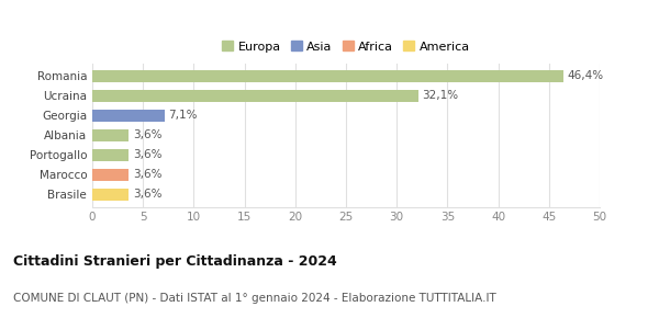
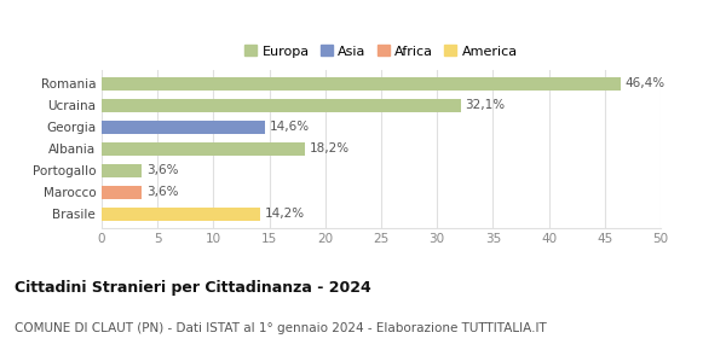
Georgia: 7,1% -> 14,6%
Albania: 3,6% -> 18,2%
Brasile: 3,6% -> 14,2%
